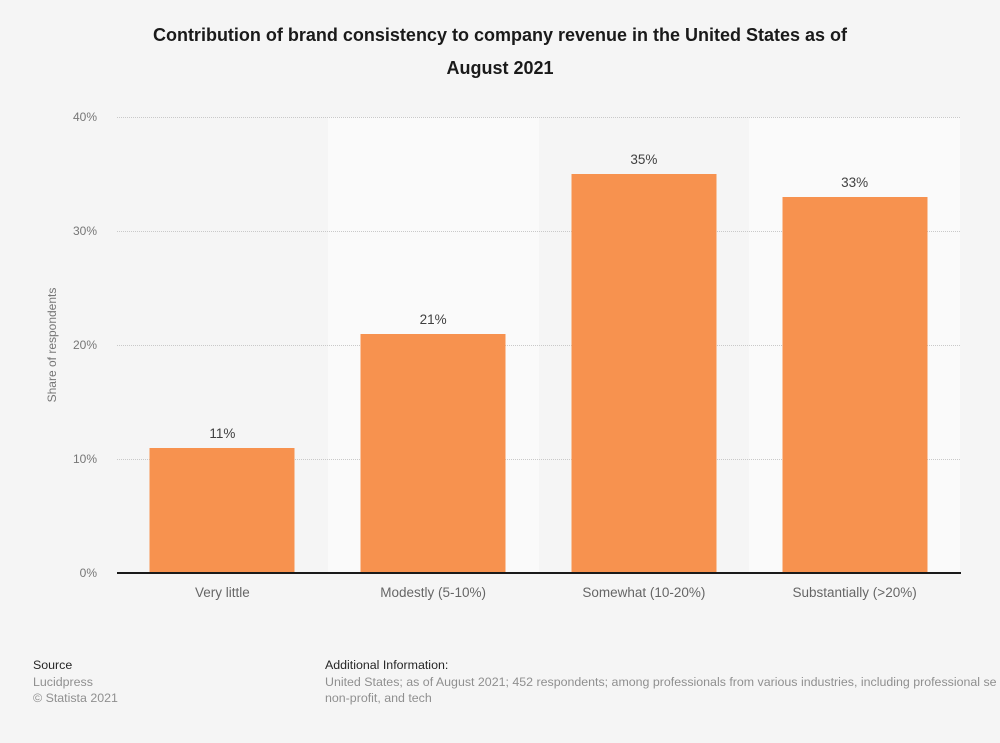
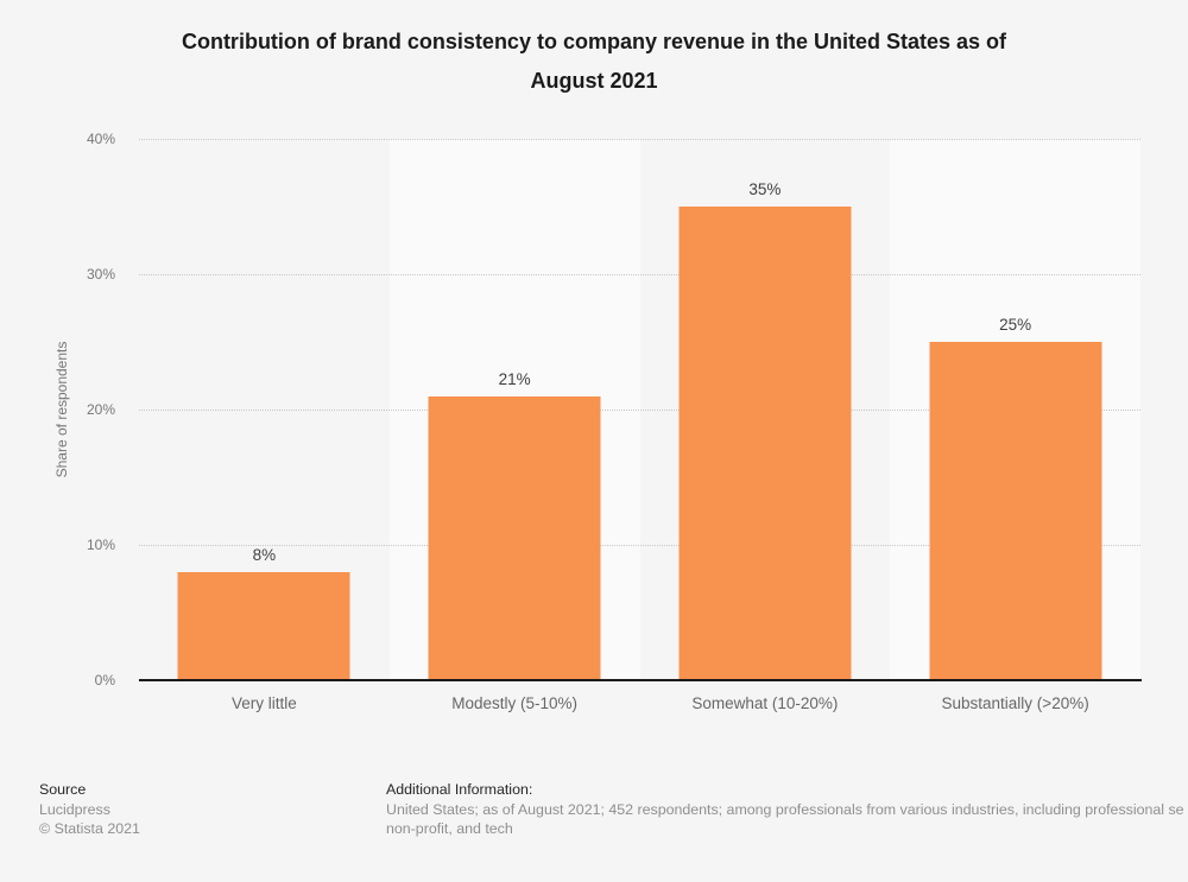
Very little: 11% -> 8%
Substantially (>20%): 33% -> 25%
